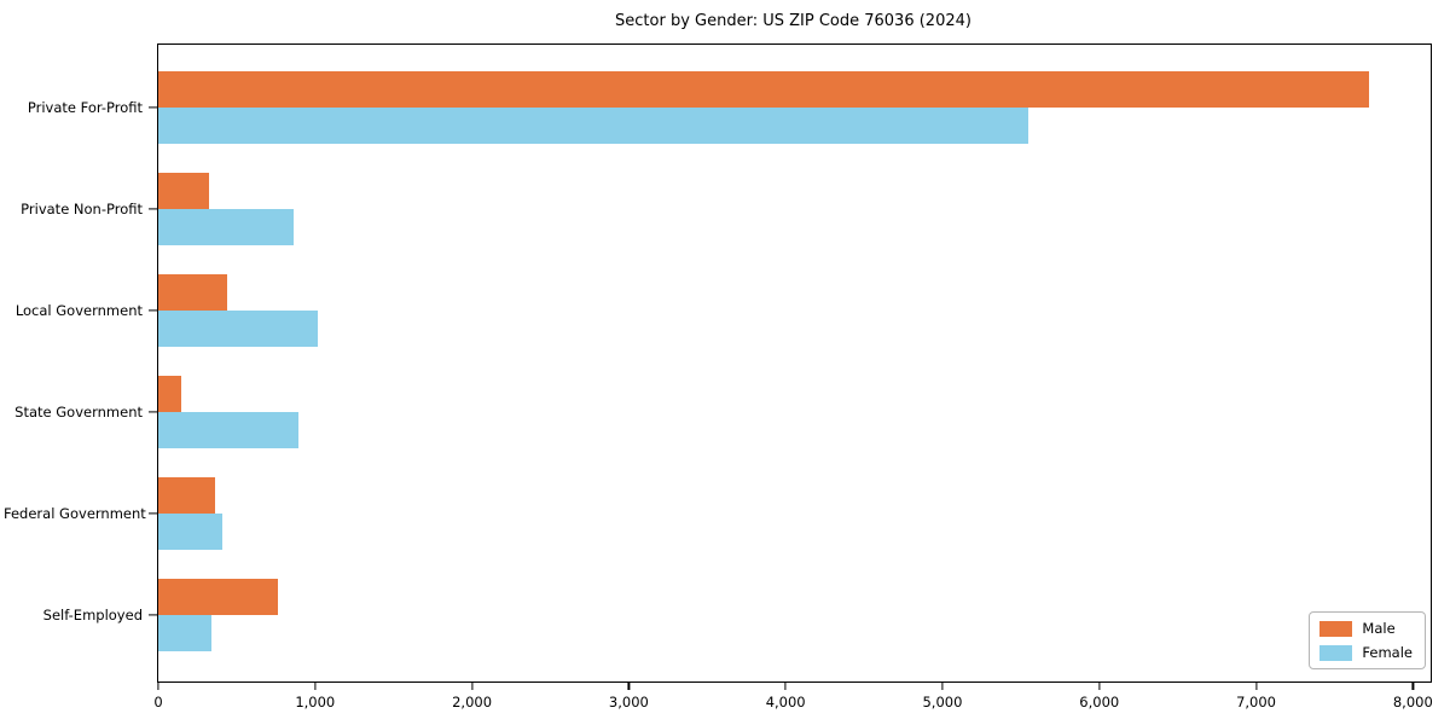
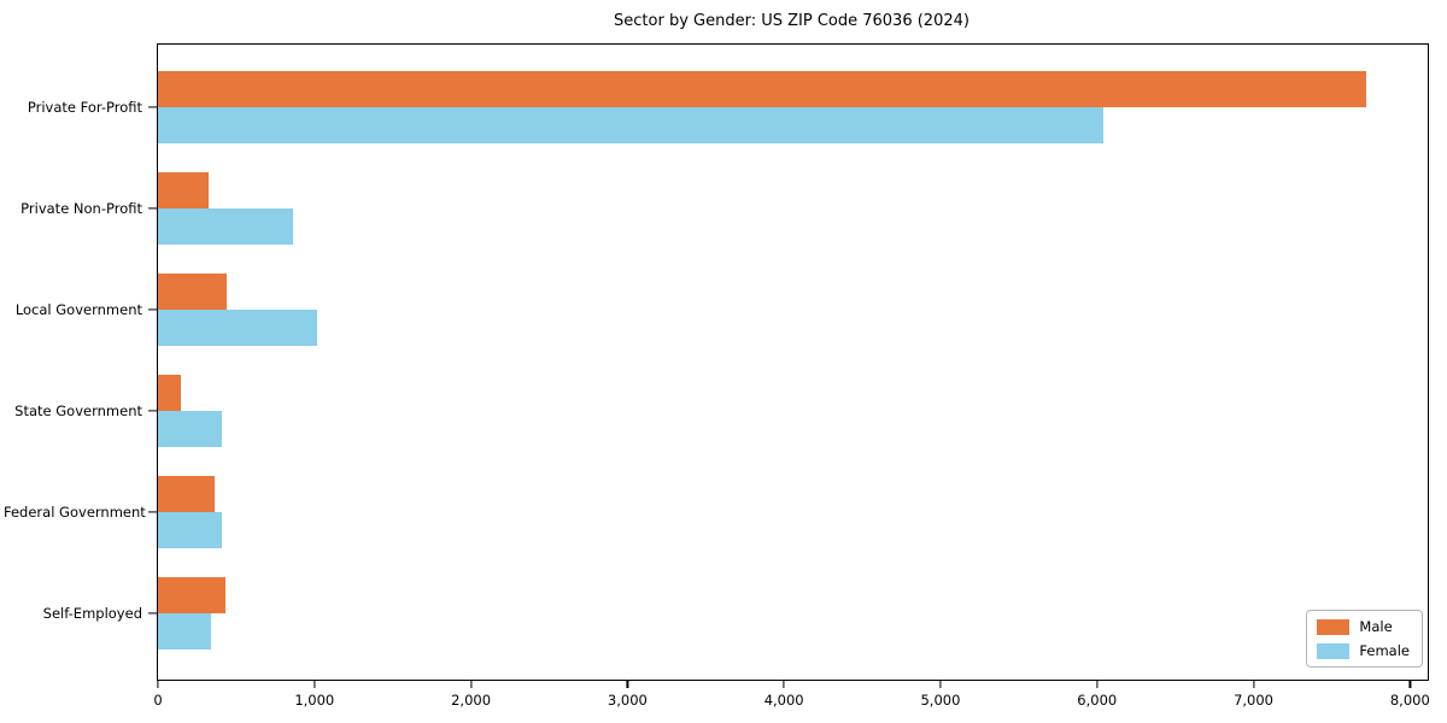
Female/Private For-Profit: 5550 -> 6040
Female/State Government: 890 -> 410
Male/Self-Employed: 760 -> 430
